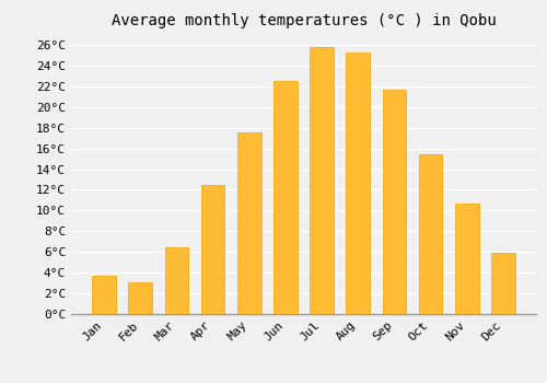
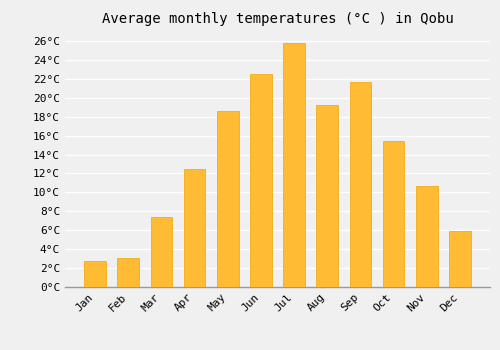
Jan: 3.7°C -> 2.8°C
Mar: 6.4°C -> 7.4°C
May: 17.5°C -> 18.6°C
Aug: 25.3°C -> 19.2°C
